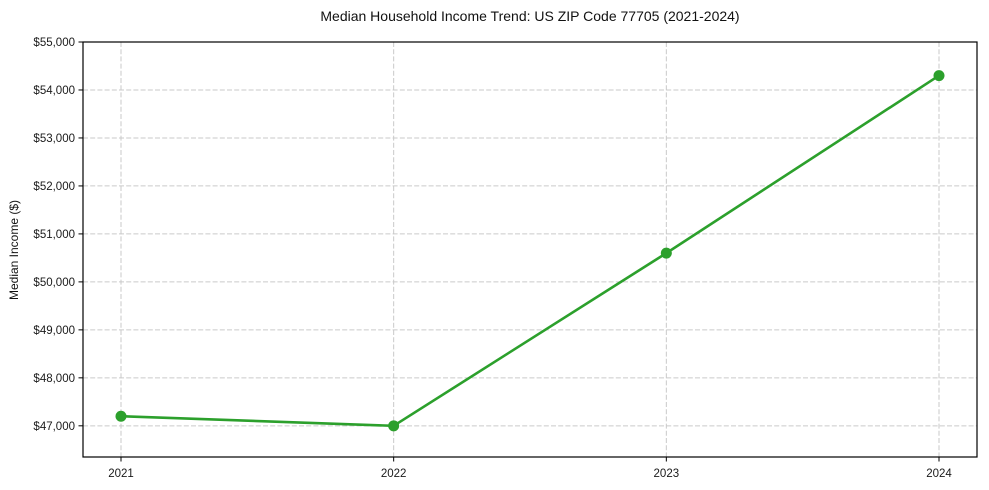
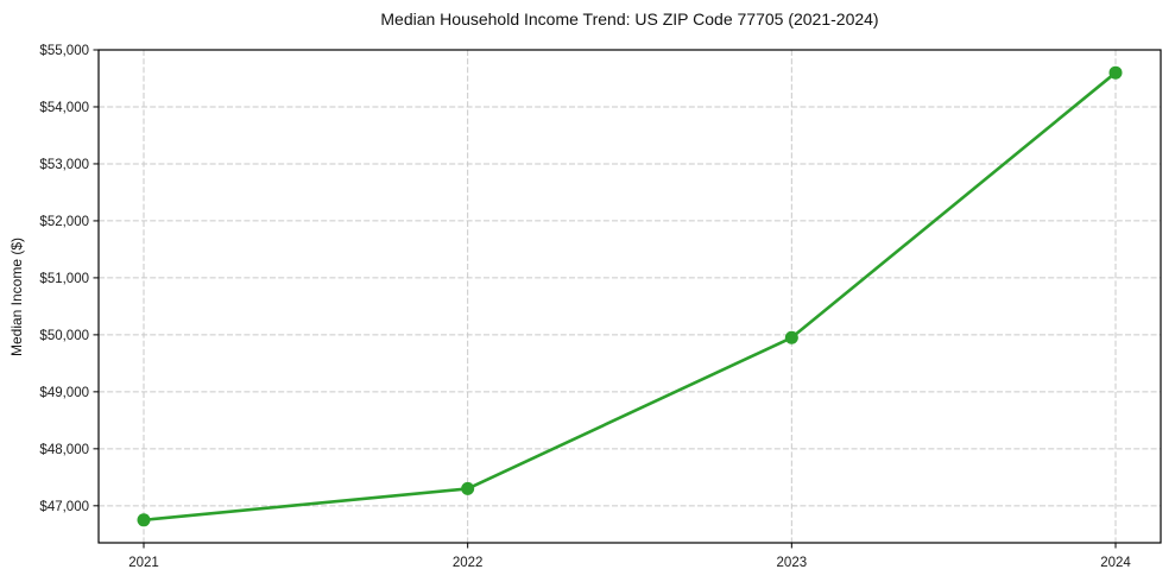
2021: $47200 -> $46800
2022: $47000 -> $47300
2023: $50600 -> $50000
2024: $54300 -> $54600
